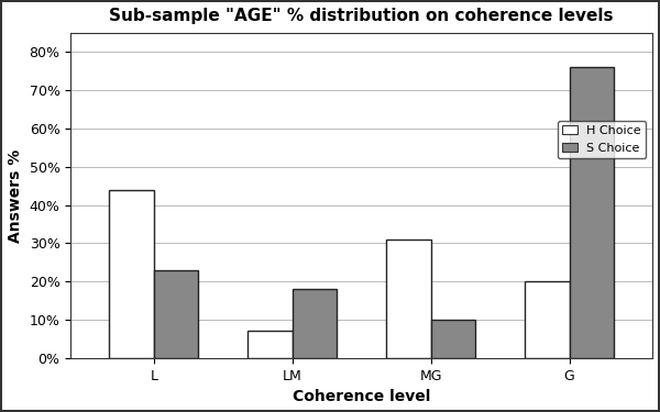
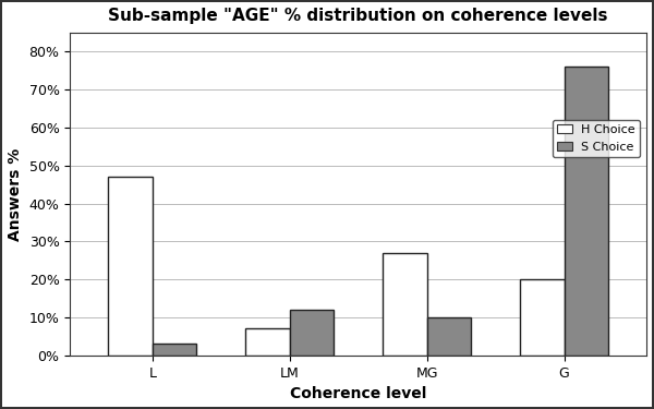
H Choice/L: 44% -> 47%
S Choice/L: 23% -> 3%
S Choice/LM: 18% -> 12%
H Choice/MG: 31% -> 27%
